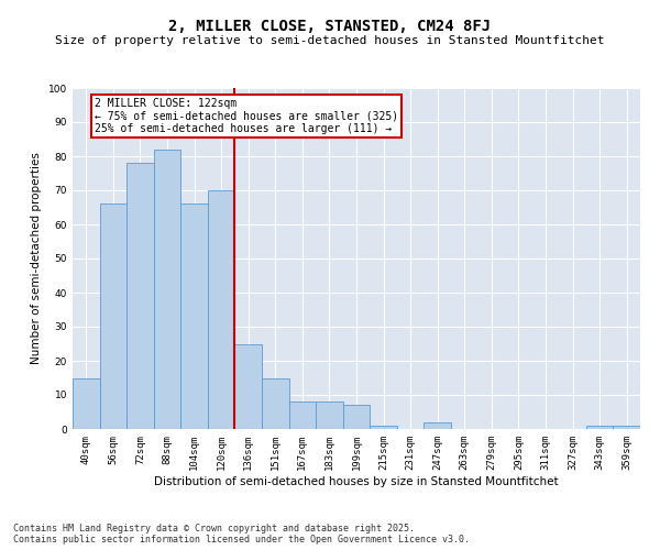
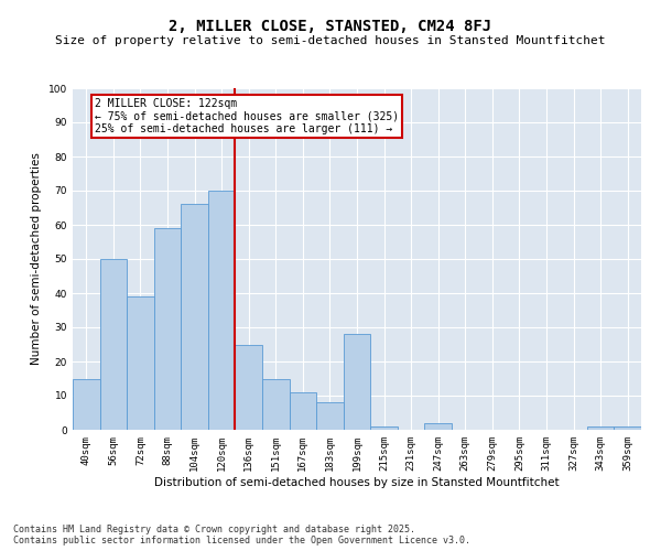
56sqm: 66 -> 50
72sqm: 78 -> 39
88sqm: 82 -> 59
167sqm: 8 -> 11
199sqm: 7 -> 28
